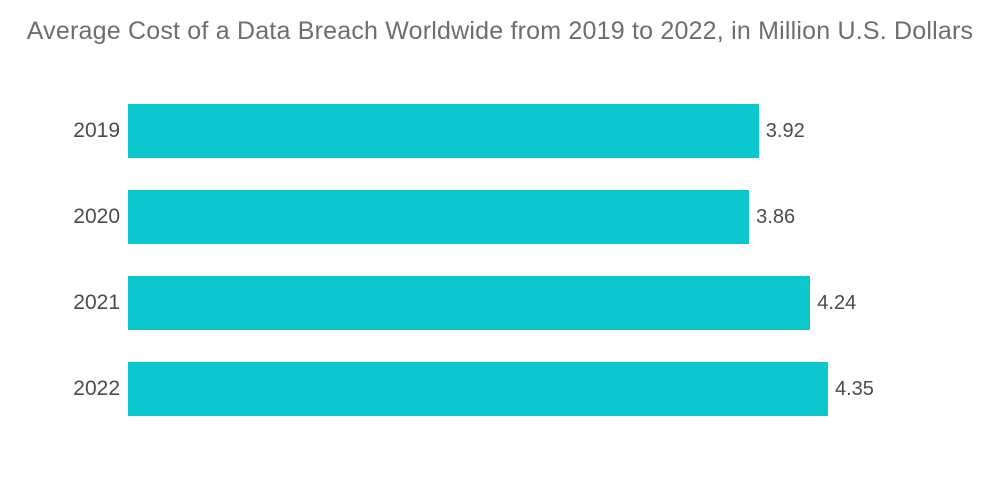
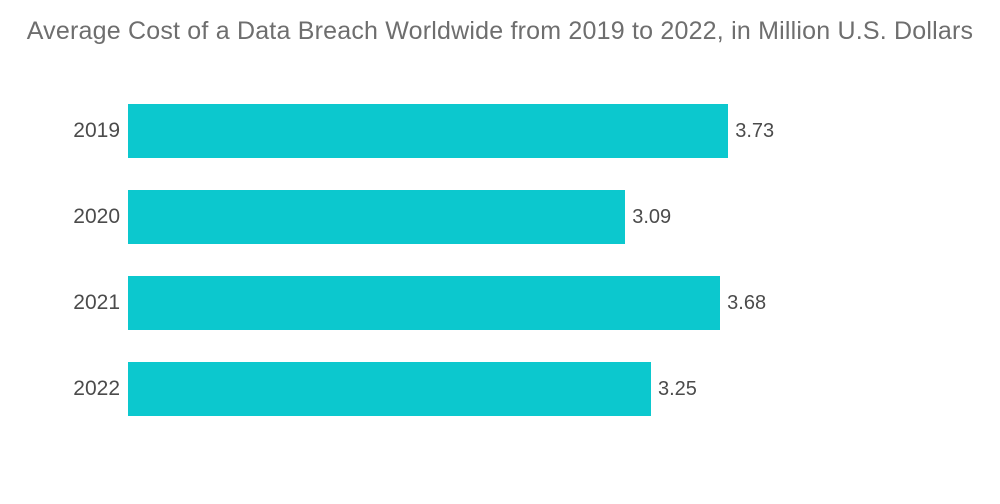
2019: 3.92 -> 3.73
2020: 3.86 -> 3.09
2021: 4.24 -> 3.68
2022: 4.35 -> 3.25
